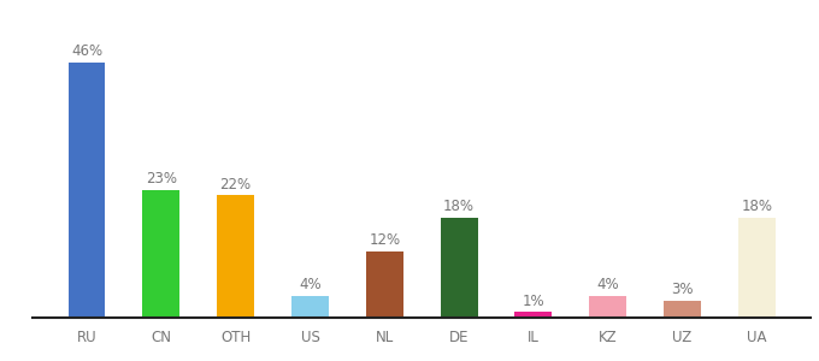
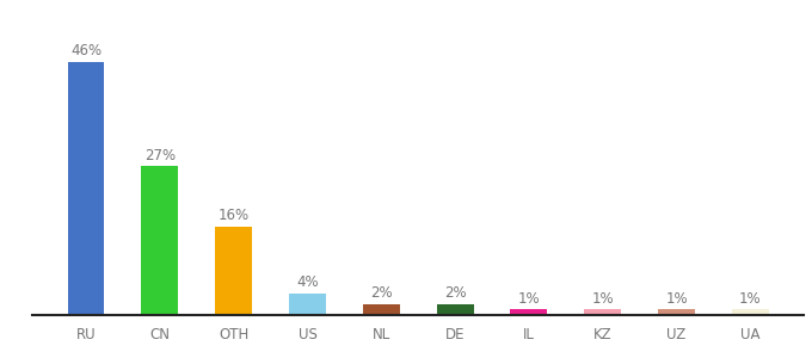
CN: 23% -> 27%
OTH: 22% -> 16%
NL: 12% -> 2%
DE: 18% -> 2%
KZ: 4% -> 1%
UZ: 3% -> 1%
UA: 18% -> 1%
